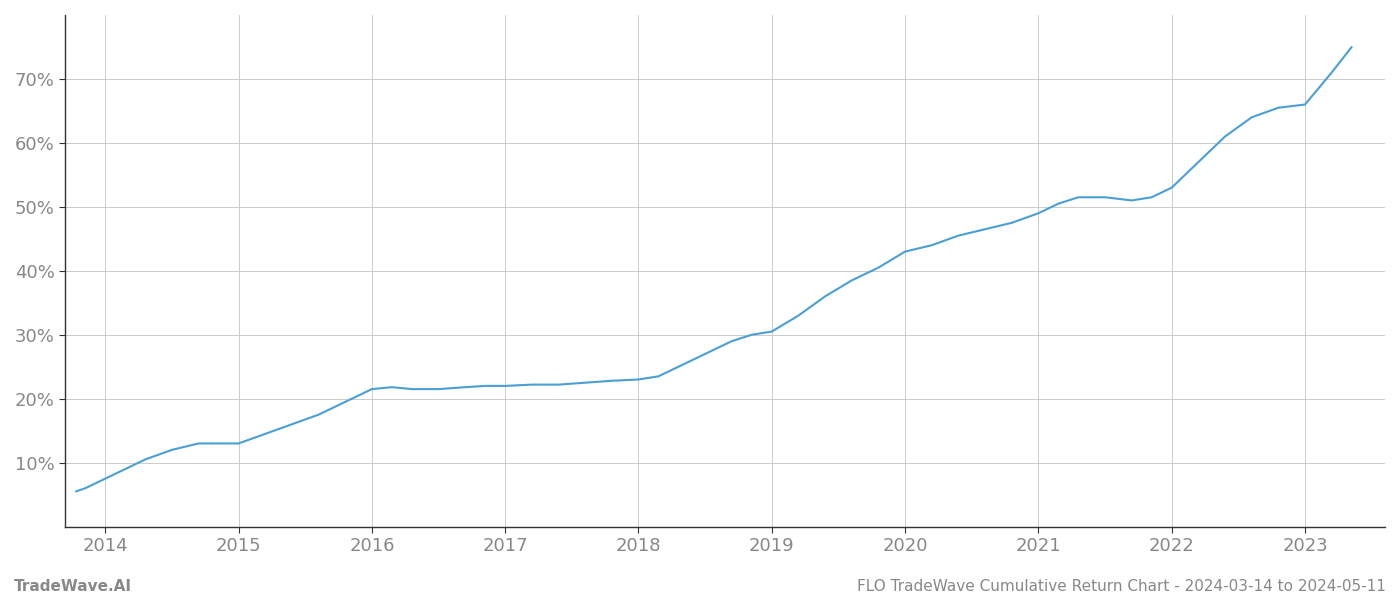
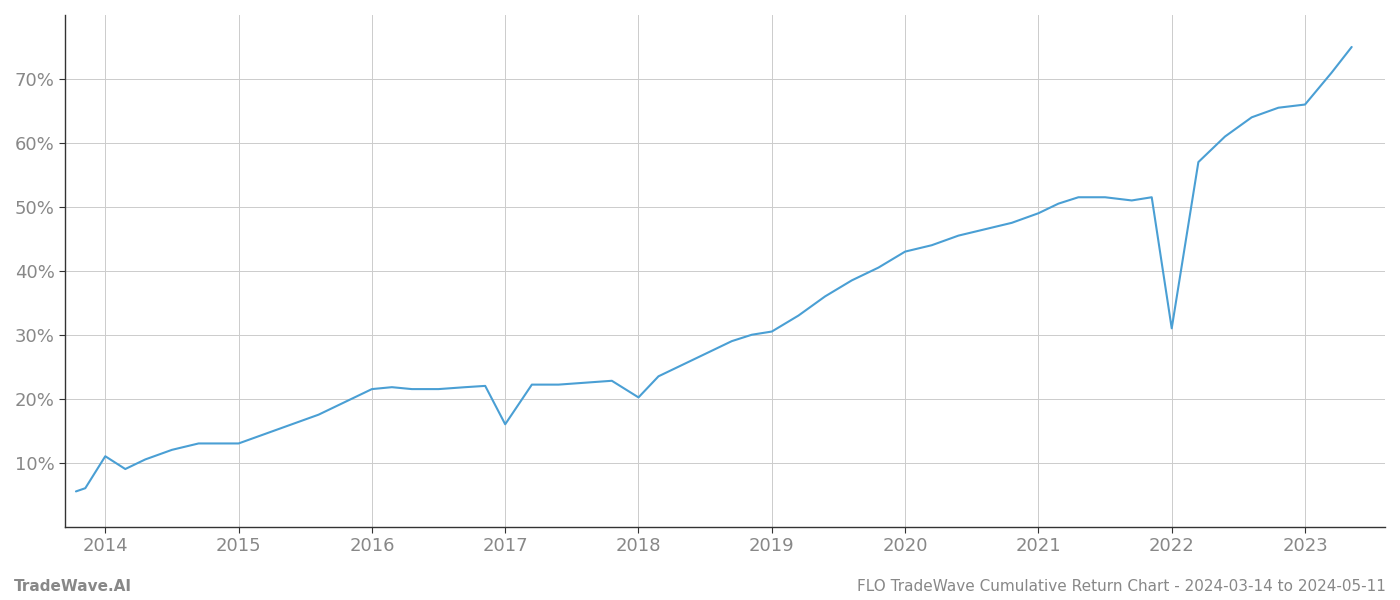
2014: 7.5% -> 11.0%
2017: 22.0% -> 16.0%
2018: 23.0% -> 20.2%
2022: 53.0% -> 31.0%
